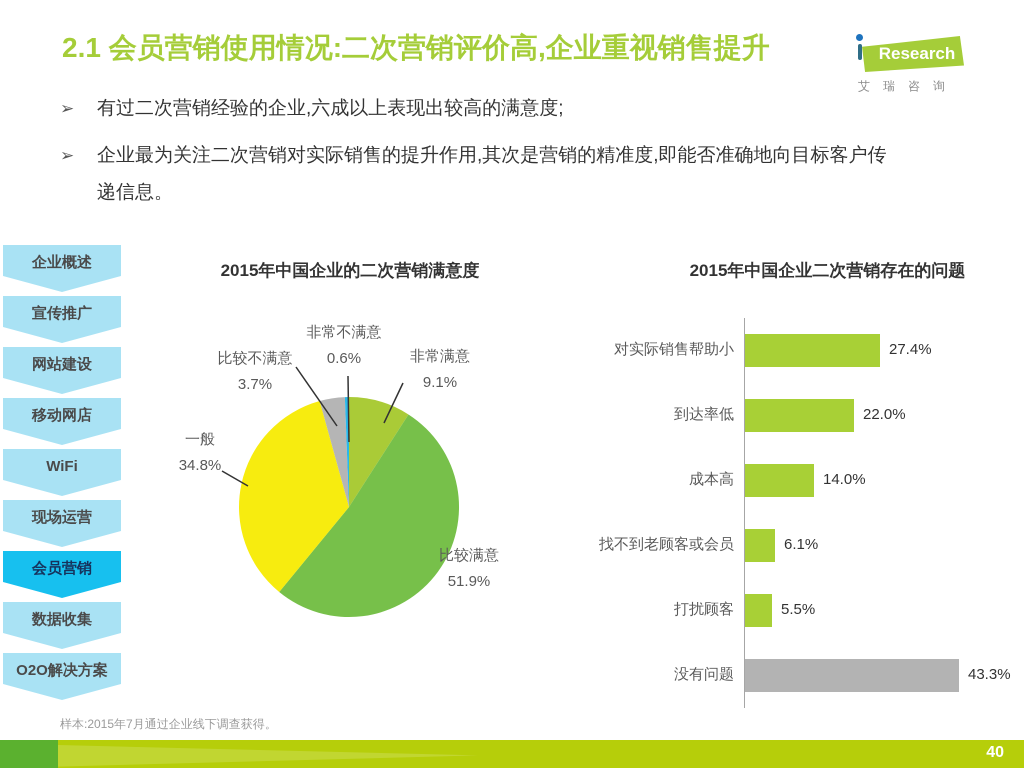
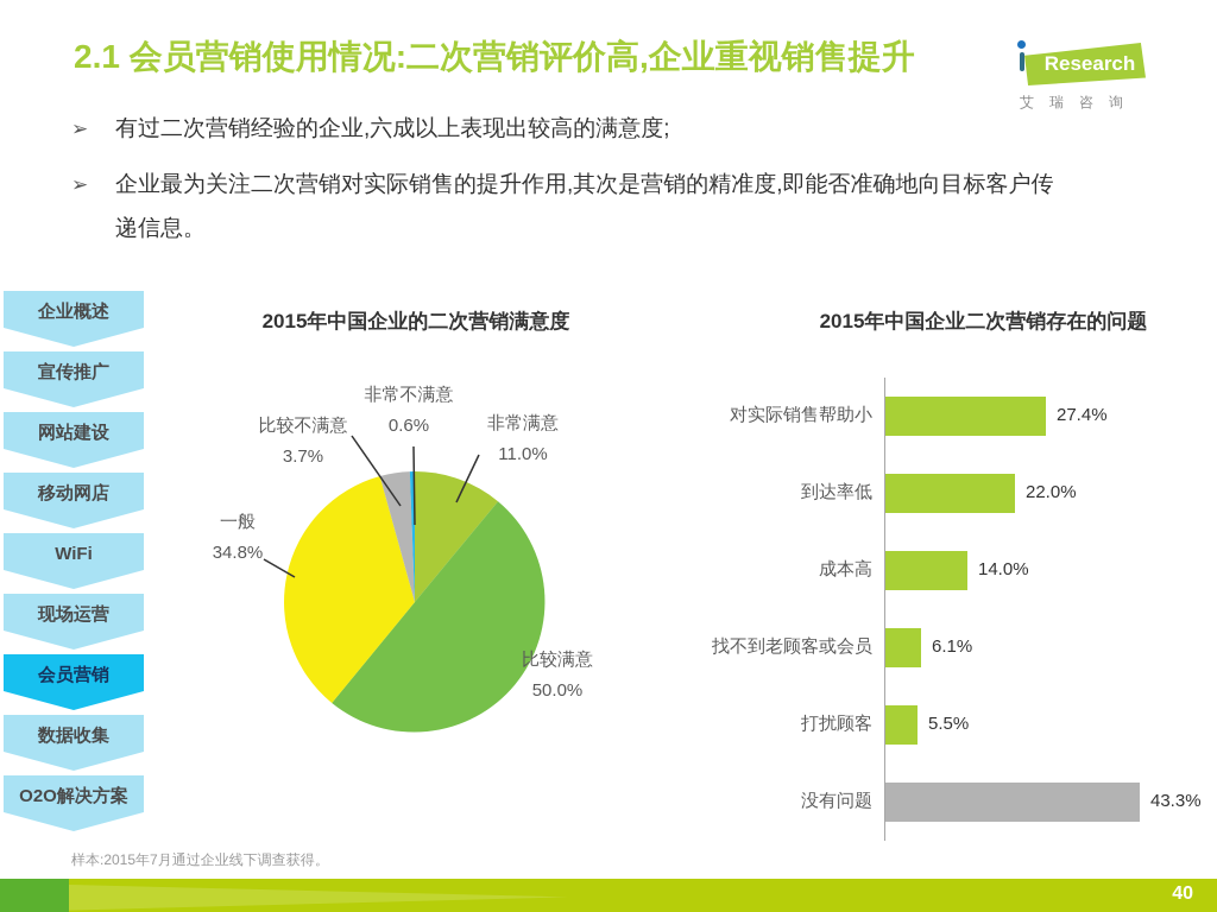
2015年中国企业的二次营销满意度/非常满意: 9.1% -> 11.0%
2015年中国企业的二次营销满意度/比较满意: 51.9% -> 50.0%
